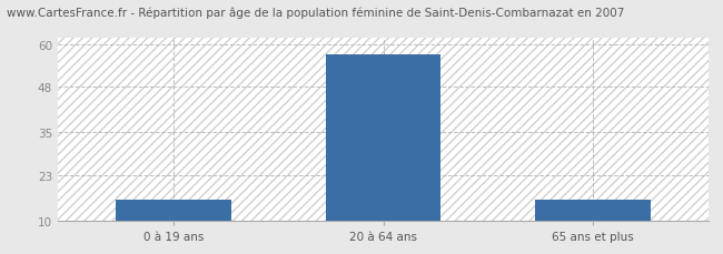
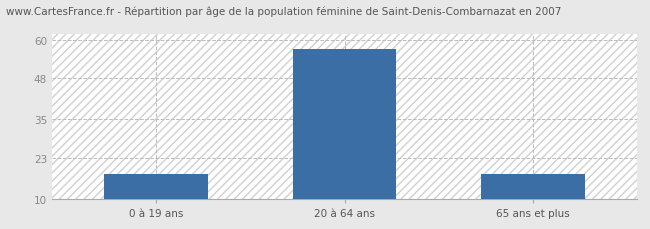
0 à 19 ans: 16 -> 18
65 ans et plus: 16 -> 18
